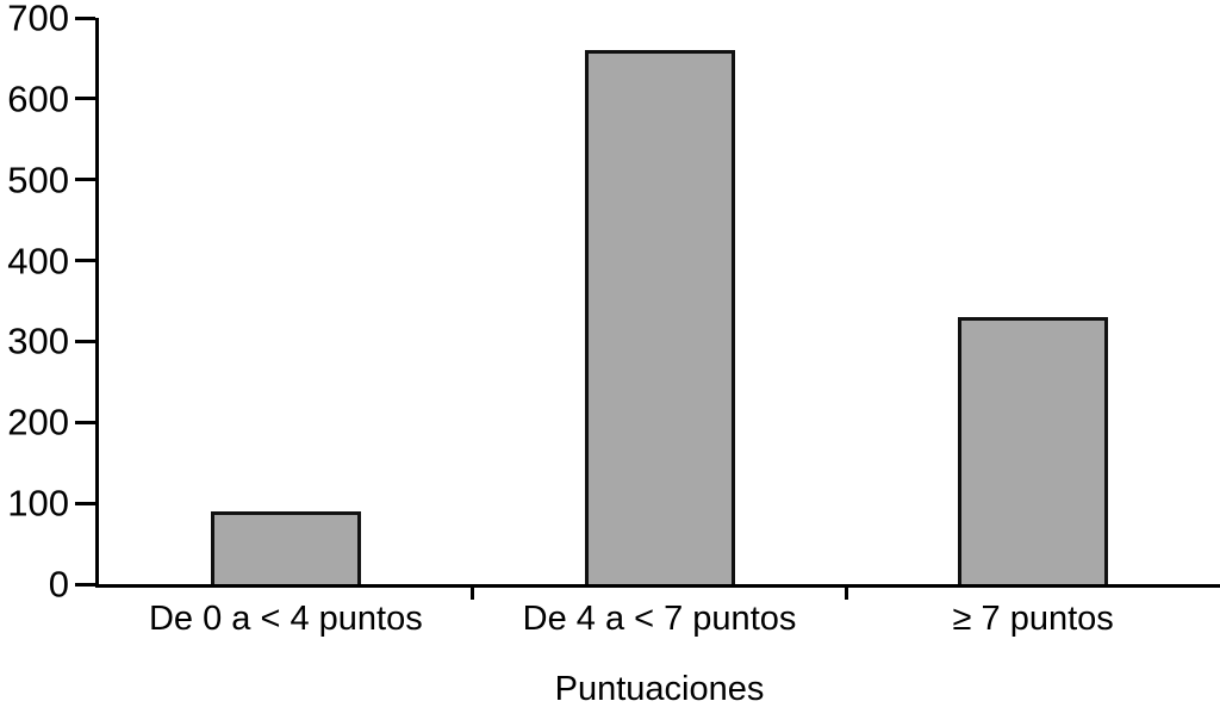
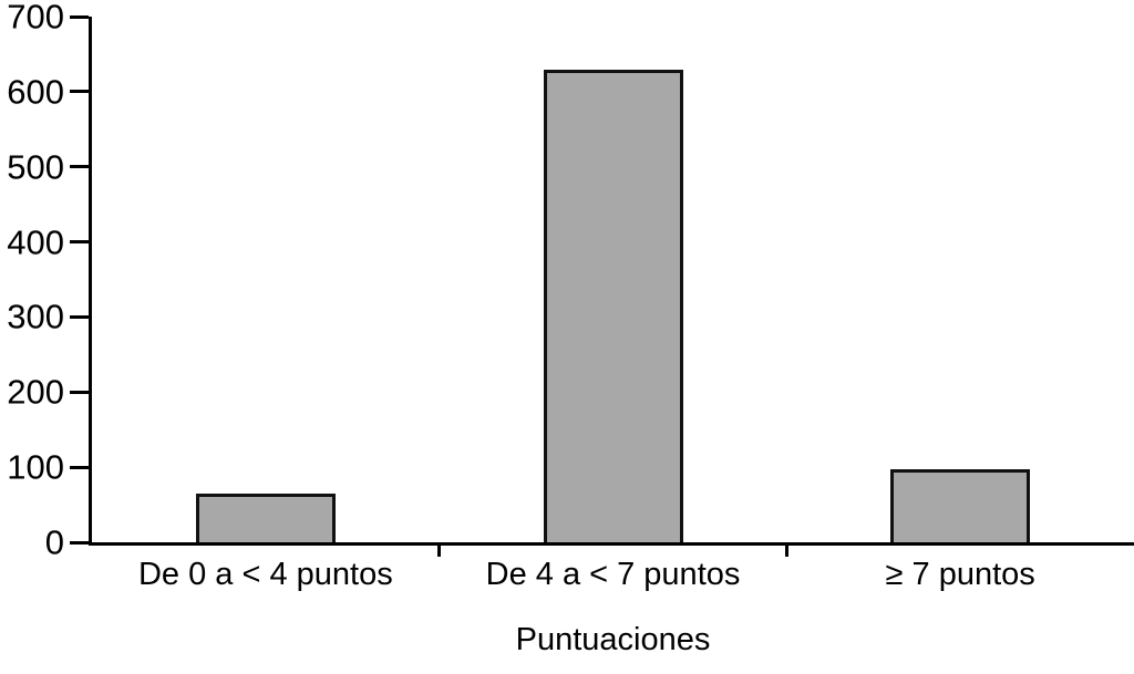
De 0 a < 4 puntos: 90 -> 60
De 4 a < 7 puntos: 660 -> 630
≥ 7 puntos: 330 -> 100
